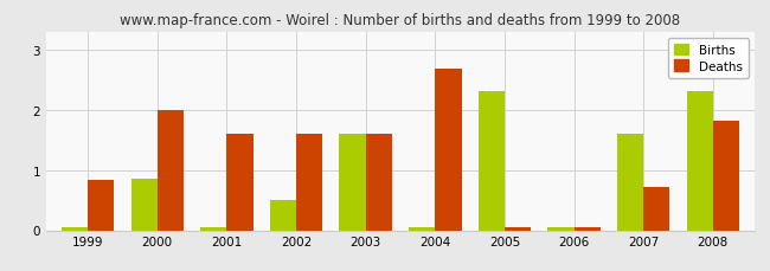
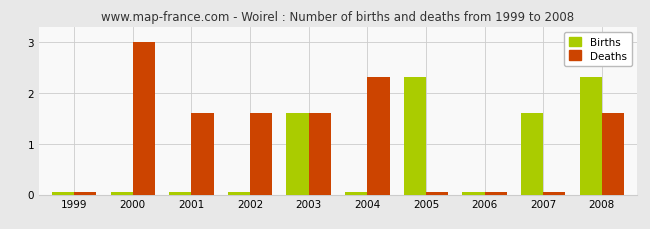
Deaths/1999: 0.84 -> 0.05
Births/2000: 0.86 -> 0.05
Deaths/2000: 2.00 -> 3.00
Births/2002: 0.50 -> 0.05
Deaths/2004: 2.68 -> 2.30
Deaths/2007: 0.72 -> 0.05
Deaths/2008: 1.82 -> 1.60
